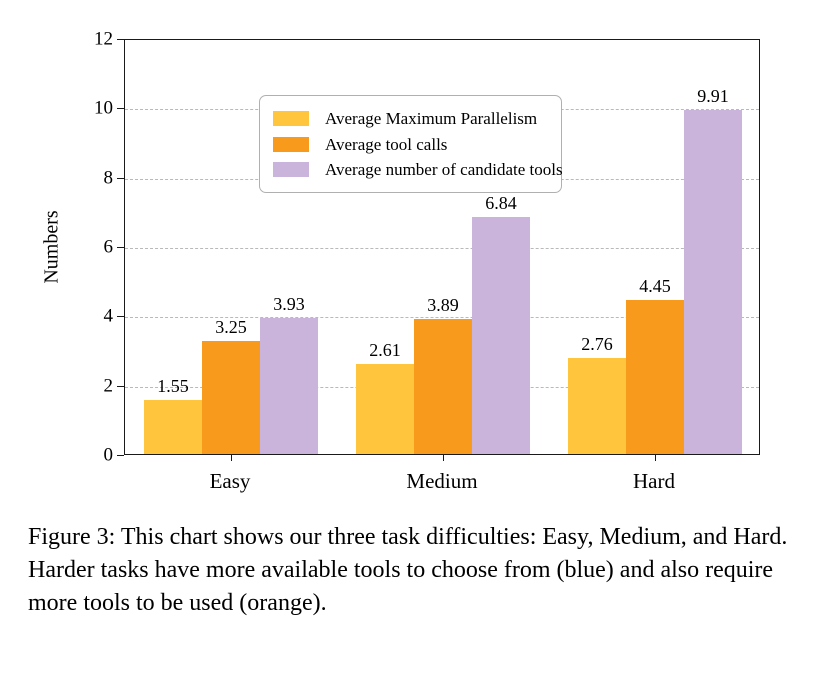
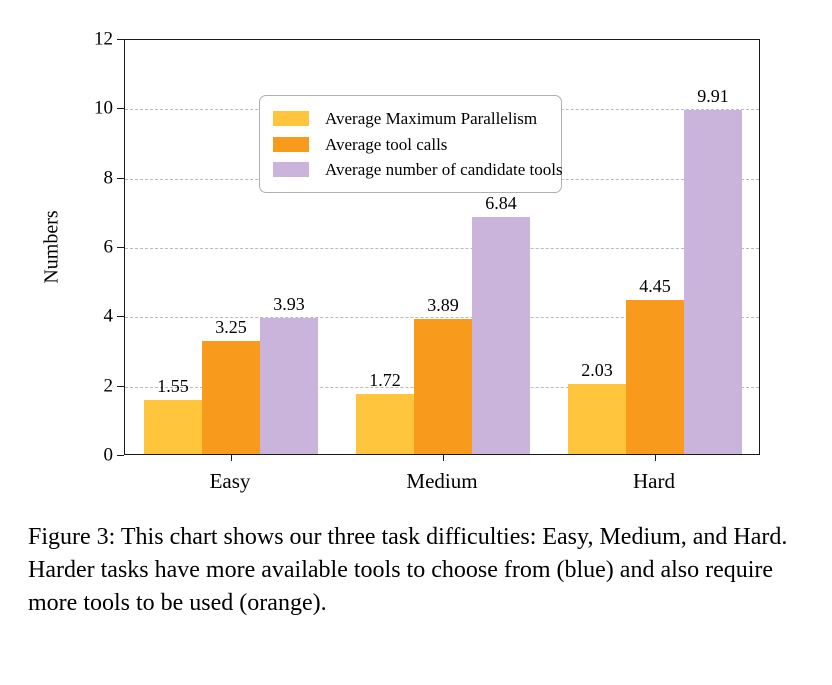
Average Maximum Parallelism/Medium: 2.61 -> 1.72
Average Maximum Parallelism/Hard: 2.76 -> 2.03
